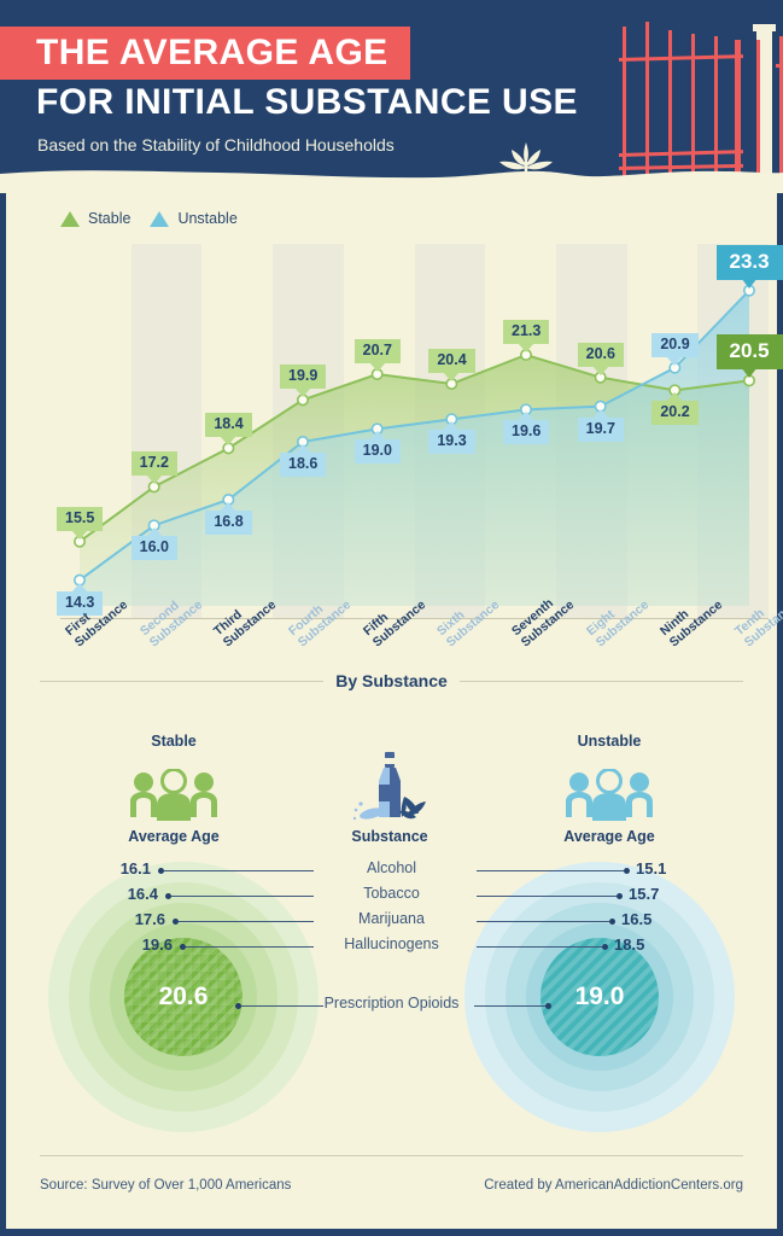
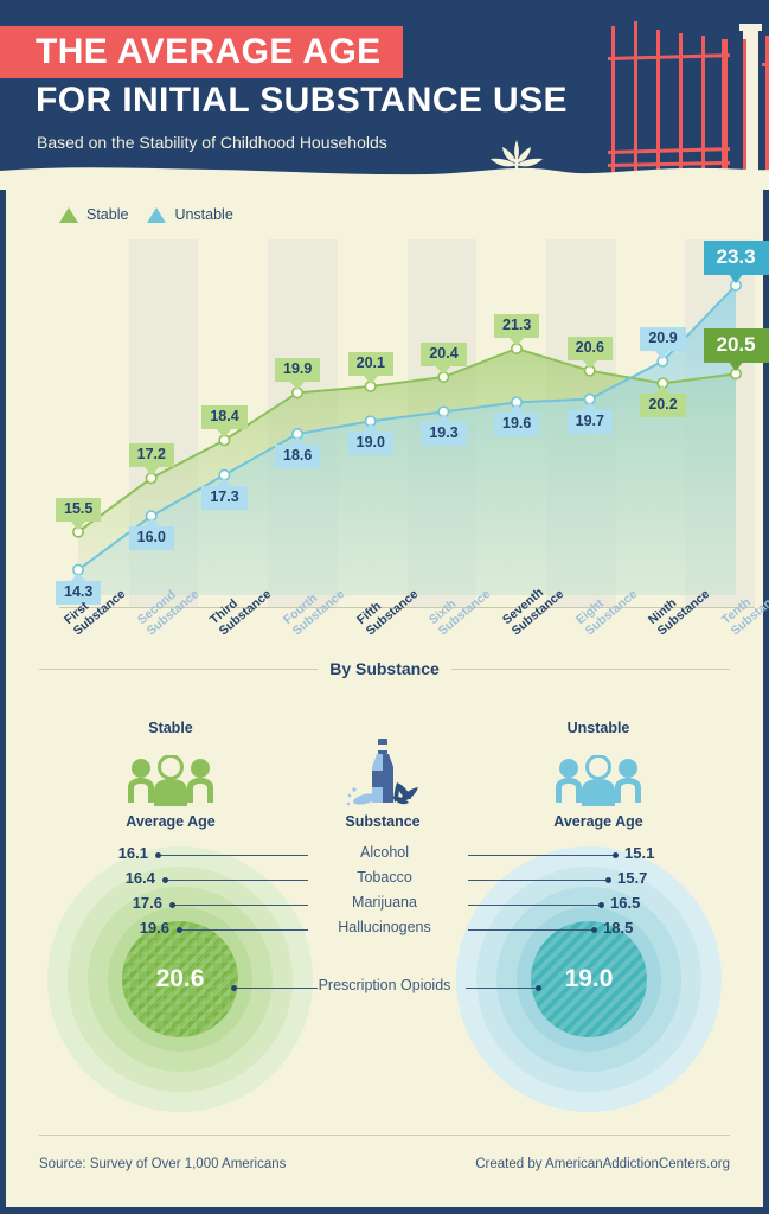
Unstable/Third Substance: 16.8 -> 17.3
Stable/Fifth Substance: 20.7 -> 20.1
